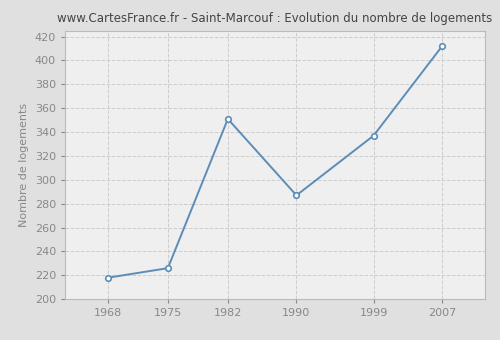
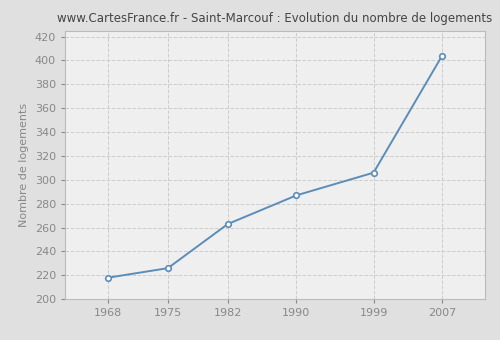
1982: 351 -> 263
1999: 337 -> 306
2007: 412 -> 404
